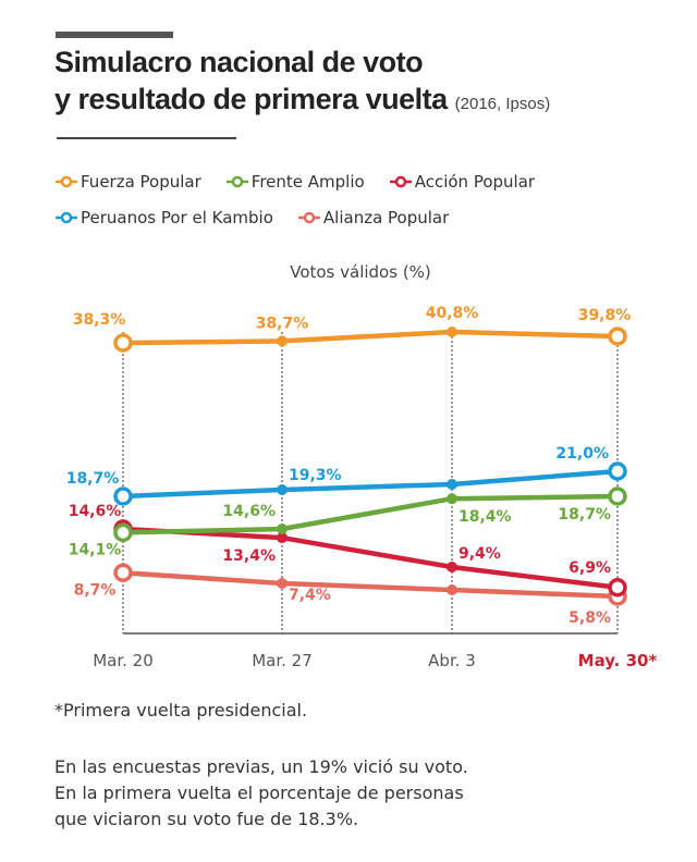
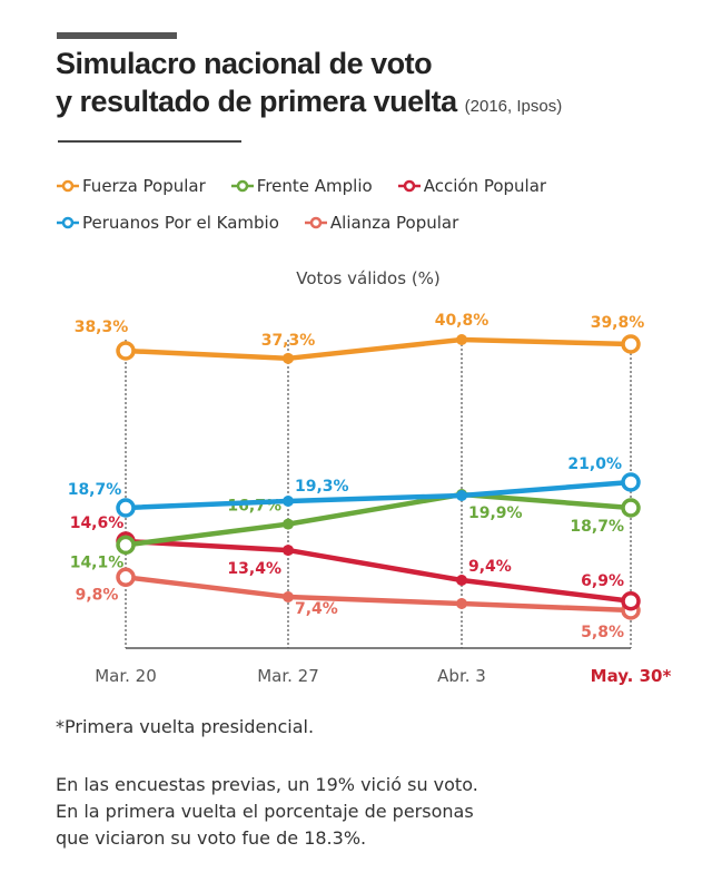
Alianza Popular/Mar. 20: 8,7% -> 9,8%
Fuerza Popular/Mar. 27: 38,7% -> 37,3%
Frente Amplio/Mar. 27: 14,6% -> 16,7%
Frente Amplio/Abr. 3: 18,4% -> 19,9%
